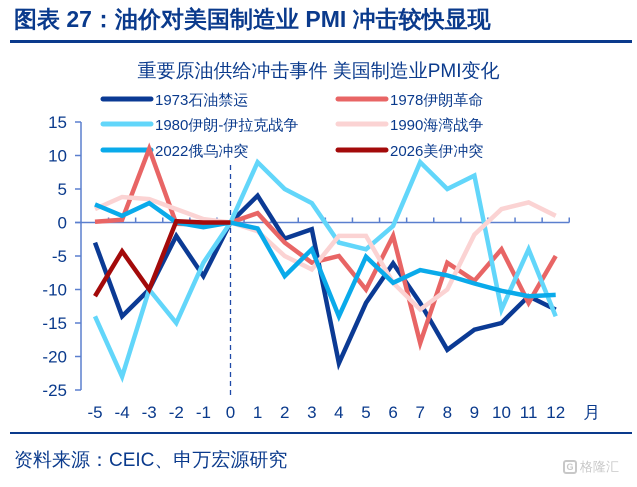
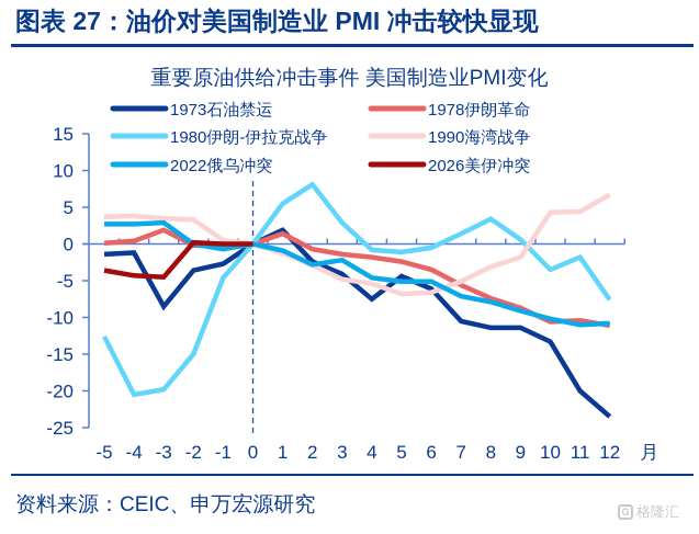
1973石油禁运/-5: -3 -> -1
1980伊朗-伊拉克战争/-5: -14 -> -13
1990海湾战争/-5: 2 -> 4
2026美伊冲突/-5: -11 -> -4
1973石油禁运/-4: -14 -> -1
1980伊朗-伊拉克战争/-4: -23 -> -20
2022俄乌冲突/-4: 1 -> 3
1973石油禁运/-3: -10 -> -8
1978伊朗革命/-3: 11 -> 2
1980伊朗-伊拉克战争/-3: -10 -> -20
2026美伊冲突/-3: -10 -> -4
1973石油禁运/-2: -2 -> -4
1990海湾战争/-2: 2 -> 3
1973石油禁运/-1: -8 -> -3
1980伊朗-伊拉克战争/-1: -6 -> -5
1973石油禁运/1: 4 -> 2
1980伊朗-伊拉克战争/1: 9 -> 6
1978伊朗革命/2: -3 -> -1
1980伊朗-伊拉克战争/2: 5 -> 8
1990海湾战争/2: -5 -> -3
2022俄乌冲突/2: -8 -> -3
1973石油禁运/3: -1 -> -4
1978伊朗革命/3: -6 -> -1
1990海湾战争/3: -7 -> -5
2022俄乌冲突/3: -4 -> -2
1973石油禁运/4: -21 -> -8
1978伊朗革命/4: -5 -> -2
1980伊朗-伊拉克战争/4: -3 -> -1
1990海湾战争/4: -2 -> -5
2022俄乌冲突/4: -14 -> -5
1973石油禁运/5: -12 -> -4
1978伊朗革命/5: -10 -> -2
1980伊朗-伊拉克战争/5: -4 -> -1
1990海湾战争/5: -2 -> -7
1978伊朗革命/6: -2 -> -4
1990海湾战争/6: -9 -> -7
2022俄乌冲突/6: -9 -> -5
1973石油禁运/7: -12 -> -10
1978伊朗革命/7: -18 -> -6
1980伊朗-伊拉克战争/7: 9 -> 1
1990海湾战争/7: -13 -> -5
1973石油禁运/8: -19 -> -11
1978伊朗革命/8: -6 -> -7
1980伊朗-伊拉克战争/8: 5 -> 3
1990海湾战争/8: -10 -> -3
1973石油禁运/9: -16 -> -11
1980伊朗-伊拉克战争/9: 7 -> 1
1973石油禁运/10: -15 -> -13
1978伊朗革命/10: -4 -> -11
1980伊朗-伊拉克战争/10: -13 -> -4
1990海湾战争/10: 2 -> 4
1973石油禁运/11: -11 -> -20
1978伊朗革命/11: -12 -> -10
1980伊朗-伊拉克战争/11: -4 -> -2
1990海湾战争/11: 3 -> 4
1973石油禁运/12: -13 -> -24
1978伊朗革命/12: -5 -> -11
1980伊朗-伊拉克战争/12: -14 -> -8
1990海湾战争/12: 1 -> 7
